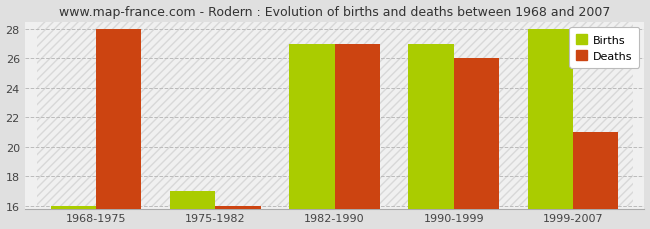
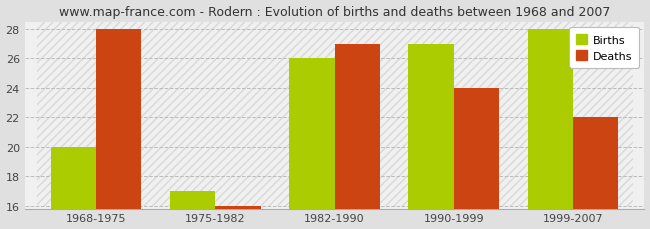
Births/1968-1975: 16 -> 20
Births/1982-1990: 27 -> 26
Deaths/1990-1999: 26 -> 24
Deaths/1999-2007: 21 -> 22
